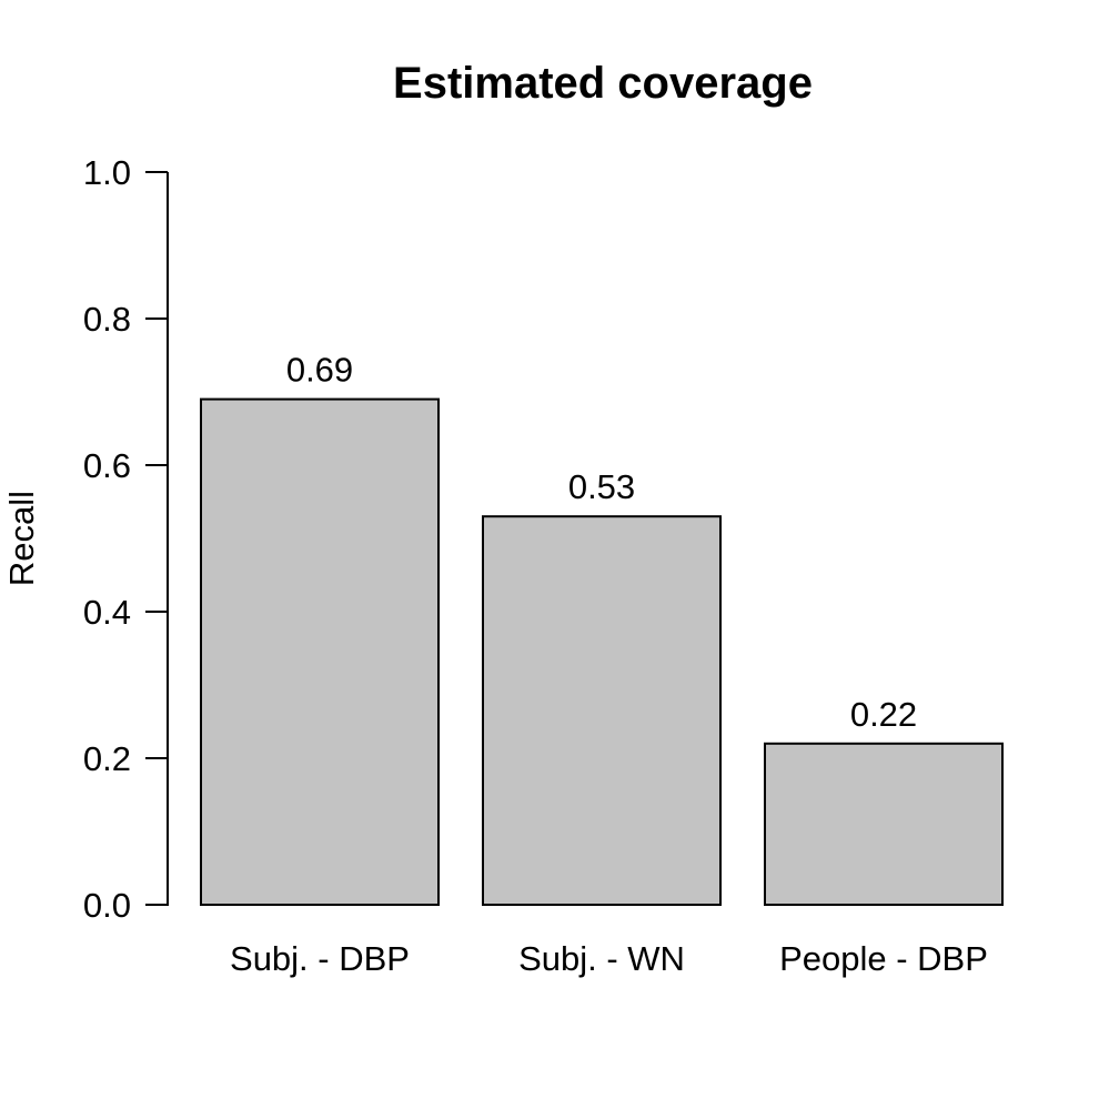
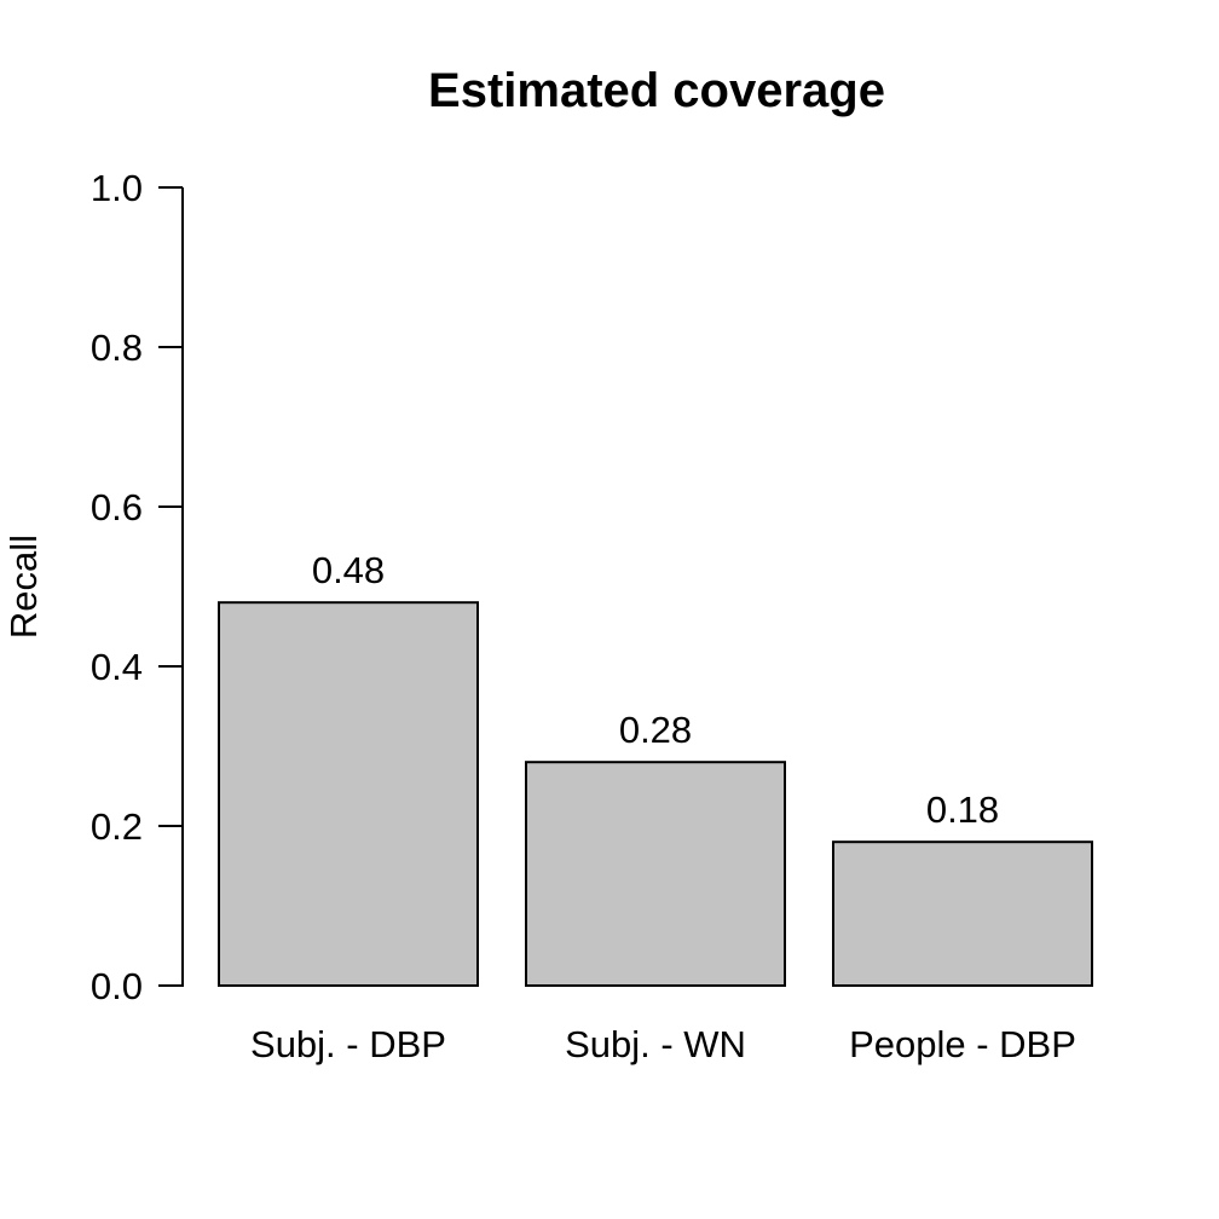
Subj. - DBP: 0.69 -> 0.48
Subj. - WN: 0.53 -> 0.28
People - DBP: 0.22 -> 0.18
